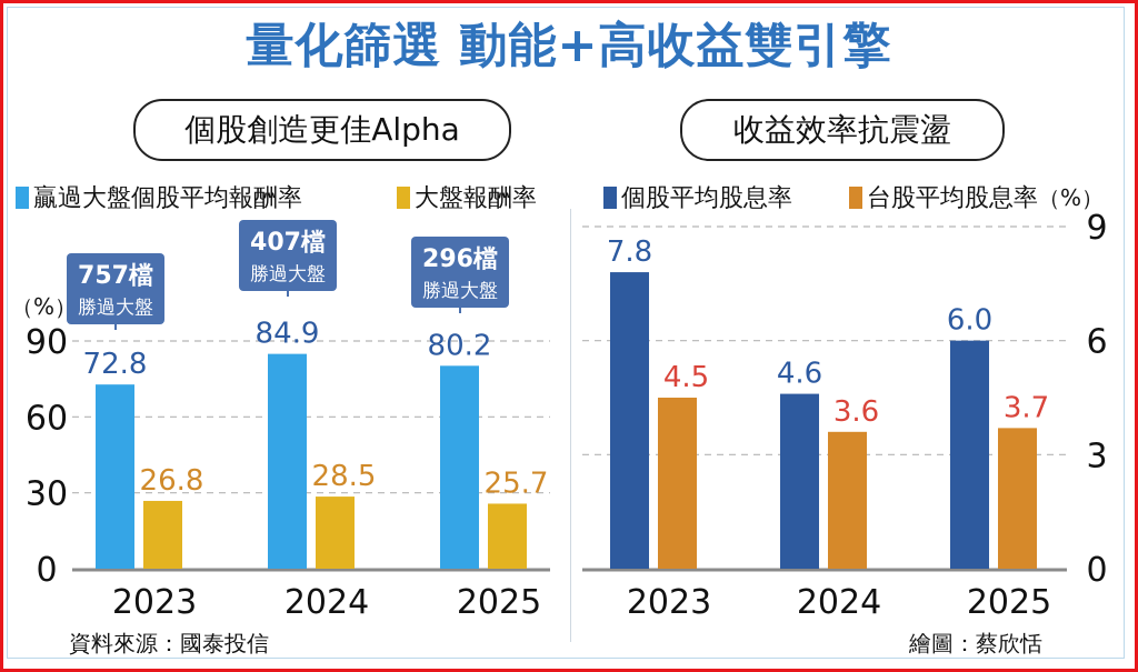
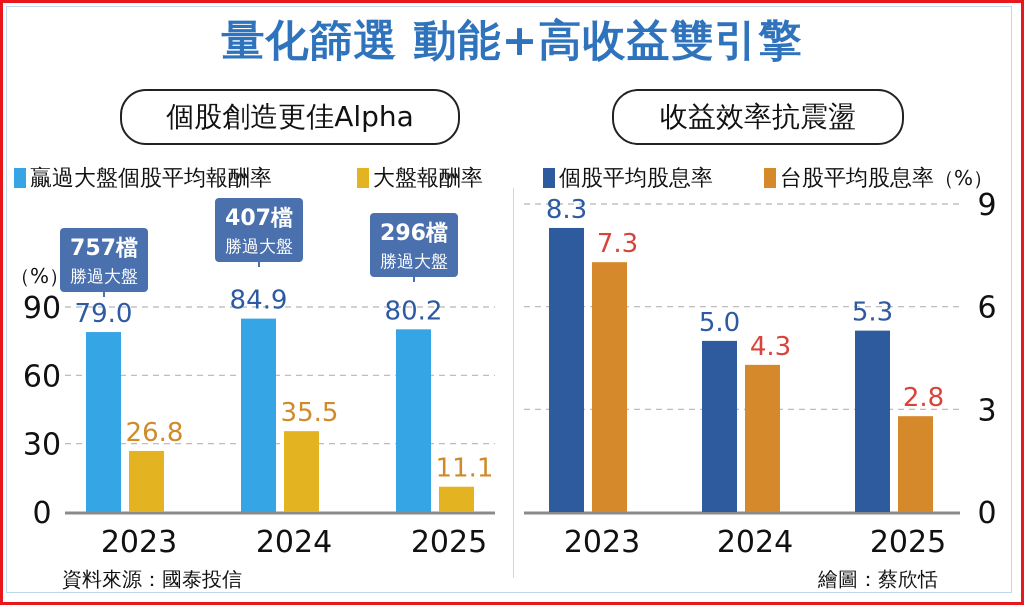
個股創造更佳Alpha/贏過大盤個股平均報酬率/2023: 72.8 -> 79.0
個股創造更佳Alpha/大盤報酬率/2024: 28.5 -> 35.5
個股創造更佳Alpha/大盤報酬率/2025: 25.7 -> 11.1
收益效率抗震盪/個股平均股息率/2023: 7.8 -> 8.3
收益效率抗震盪/台股平均股息率/2023: 4.5 -> 7.3
收益效率抗震盪/個股平均股息率/2024: 4.6 -> 5.0
收益效率抗震盪/台股平均股息率/2024: 3.6 -> 4.3
收益效率抗震盪/個股平均股息率/2025: 6.0 -> 5.3
收益效率抗震盪/台股平均股息率/2025: 3.7 -> 2.8
